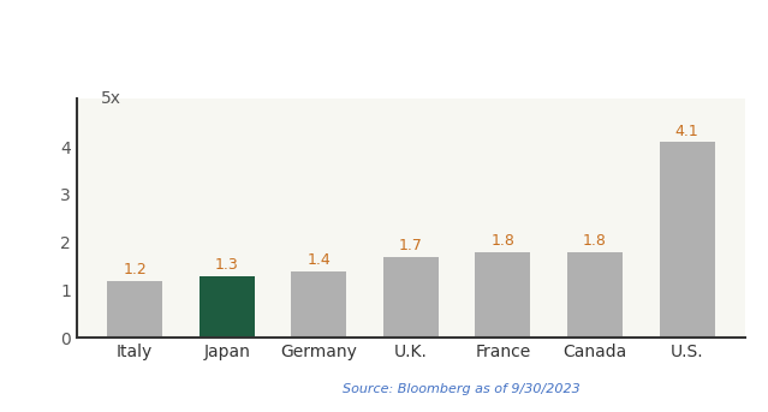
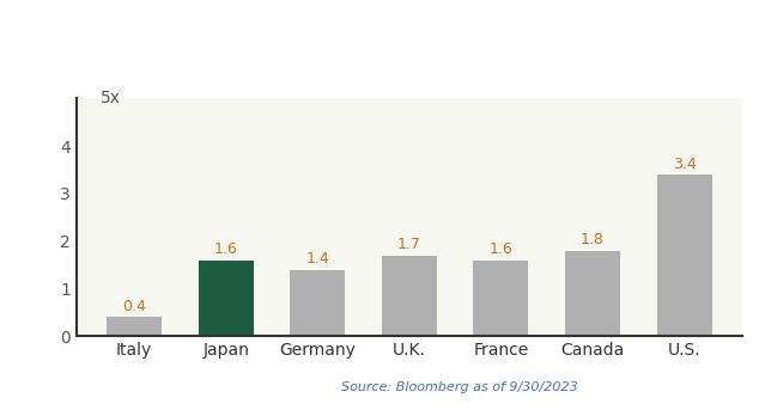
Italy: 1.2 -> 0.4
Japan: 1.3 -> 1.6
France: 1.8 -> 1.6
U.S.: 4.1 -> 3.4
